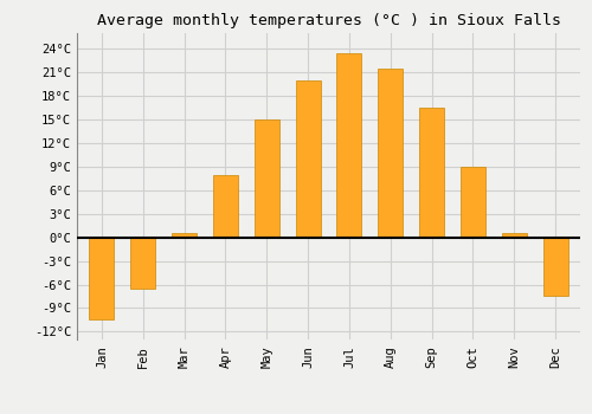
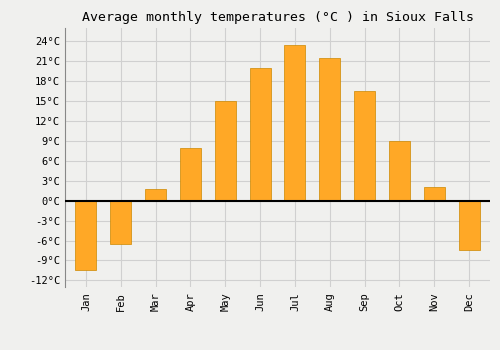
Mar: 0.5°C -> 1.8°C
Nov: 0.5°C -> 2.0°C
